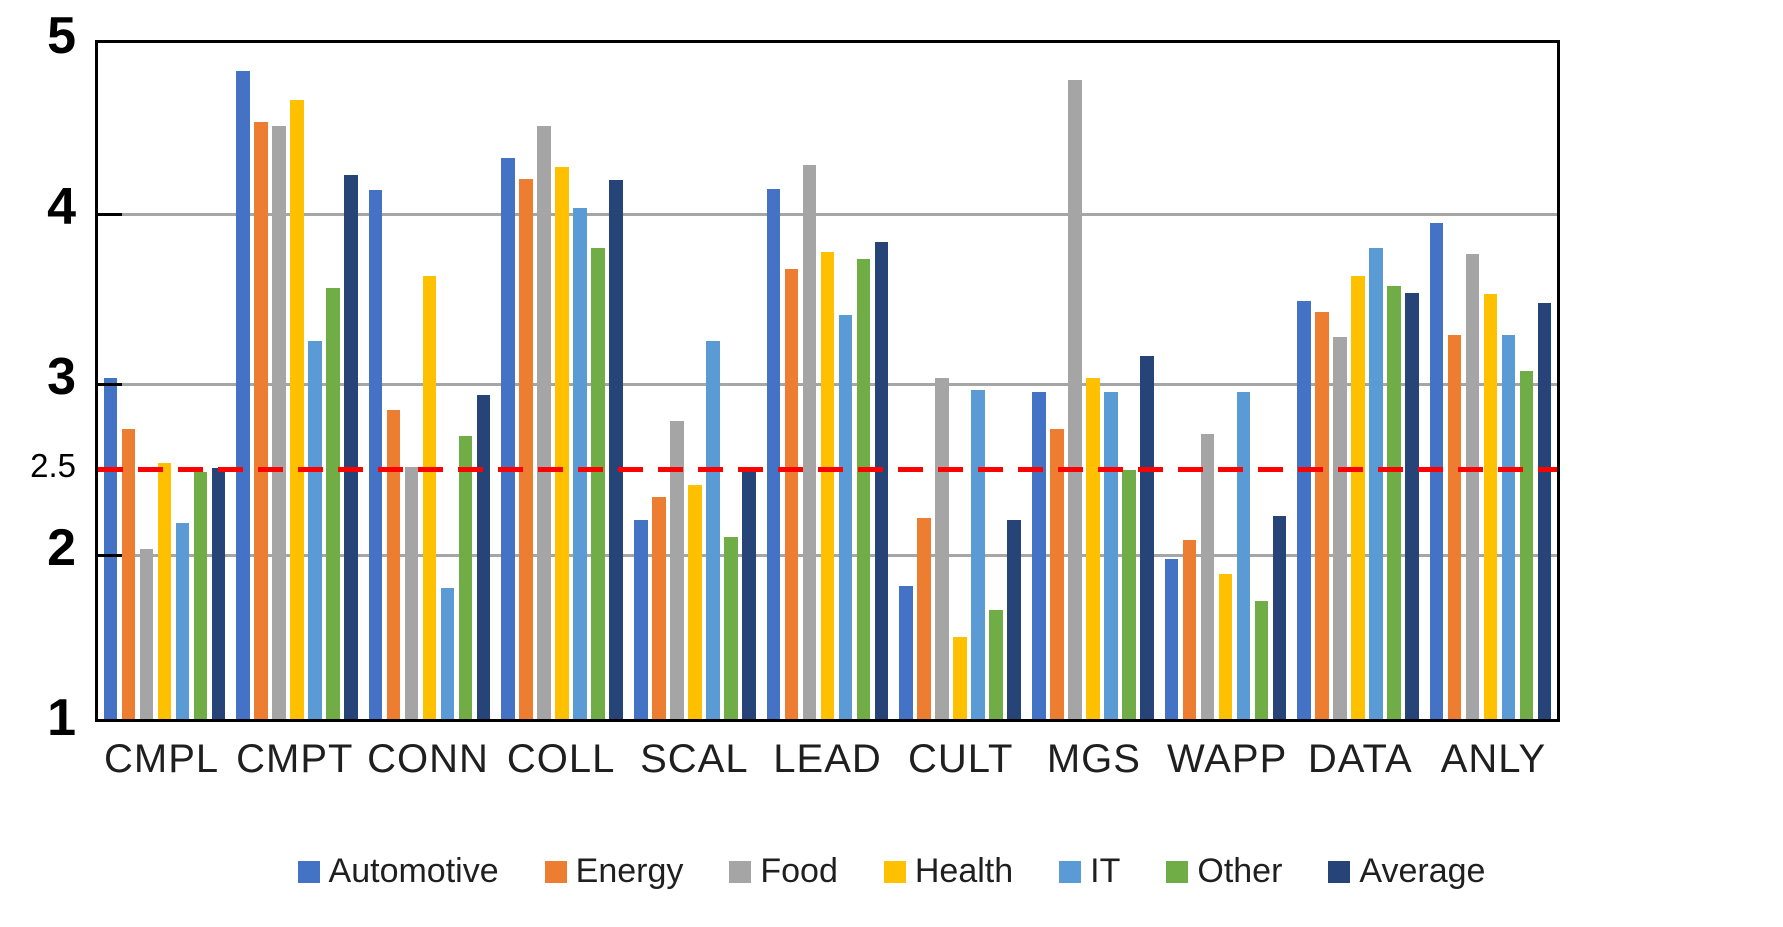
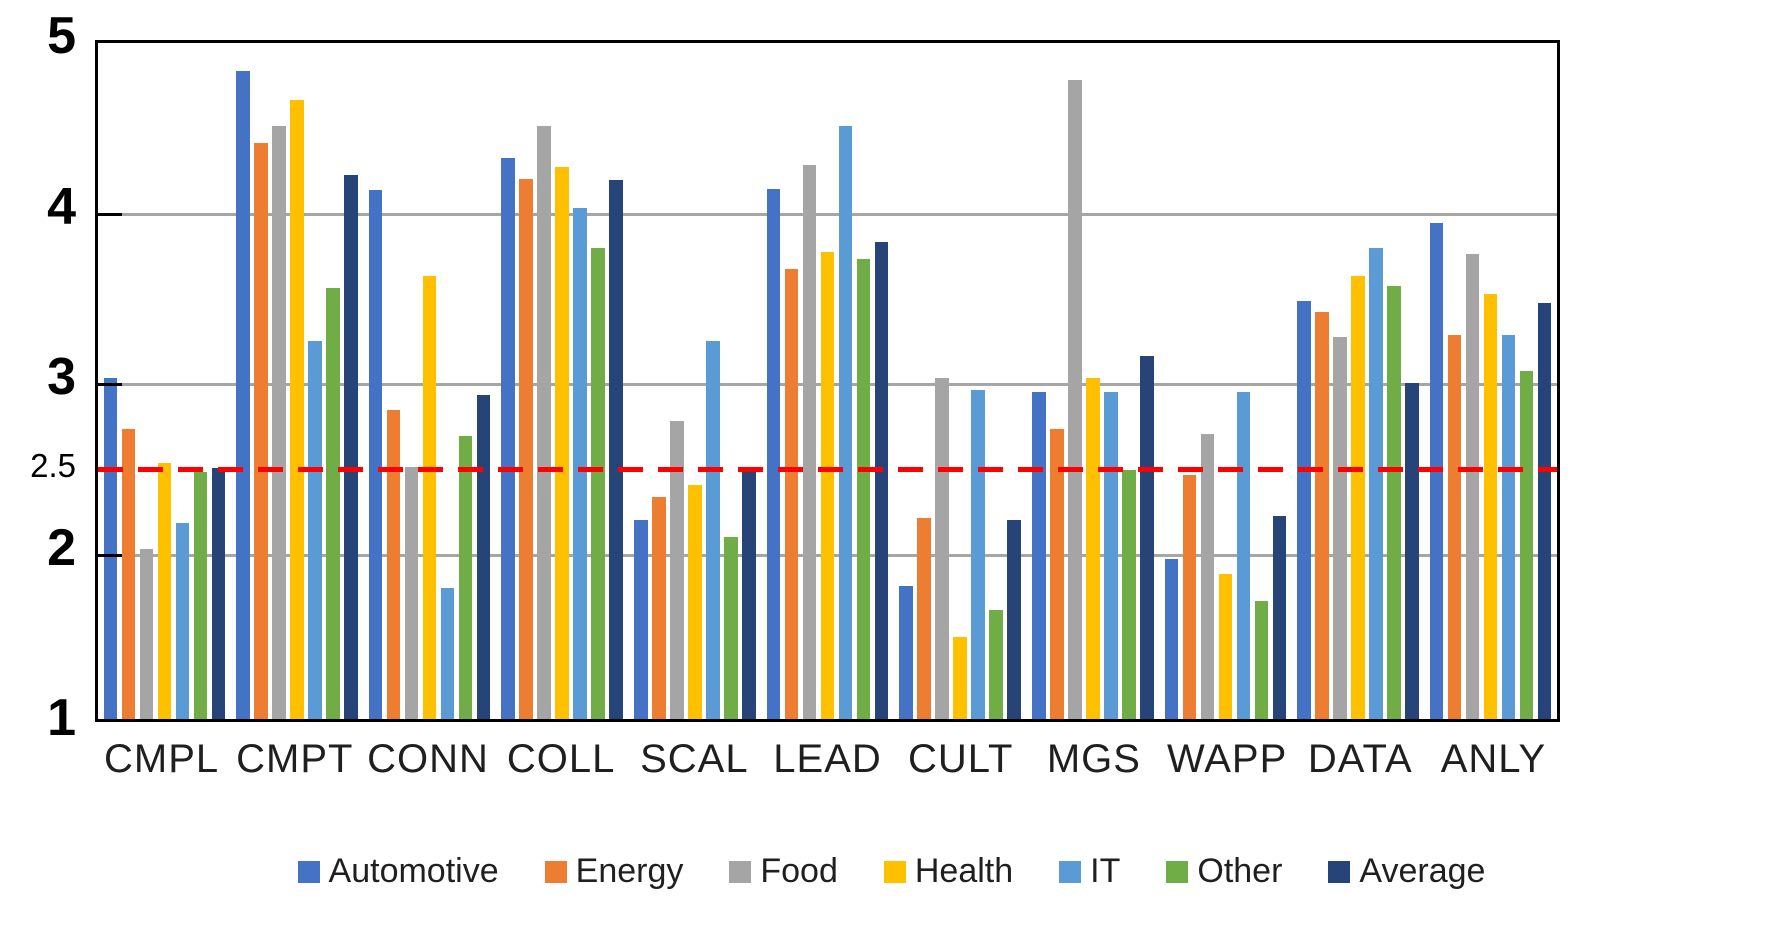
Energy/CMPT: 4.50 -> 4.38
IT/LEAD: 3.37 -> 4.48
Energy/WAPP: 2.05 -> 2.43
Average/DATA: 3.50 -> 2.97
